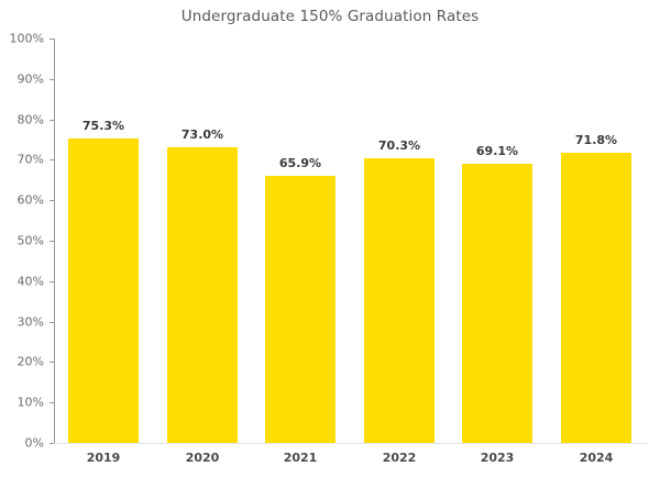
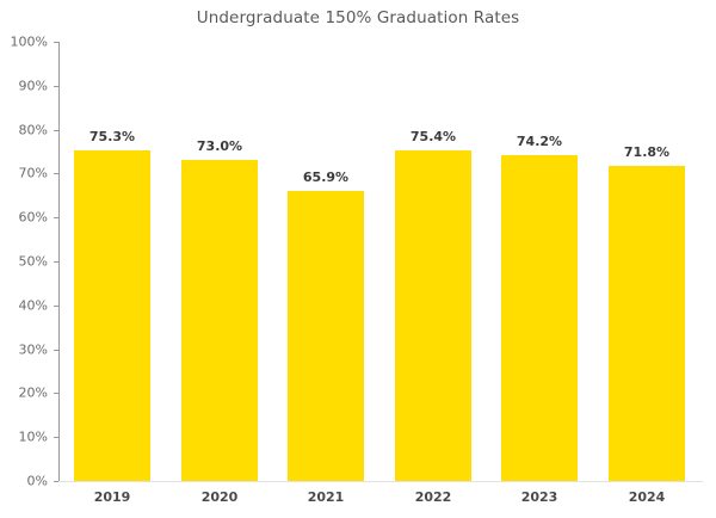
2022: 70.3% -> 75.4%
2023: 69.1% -> 74.2%
